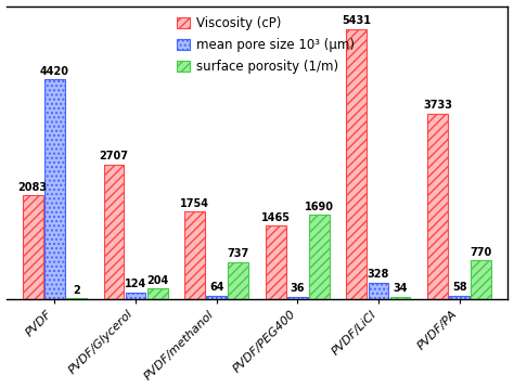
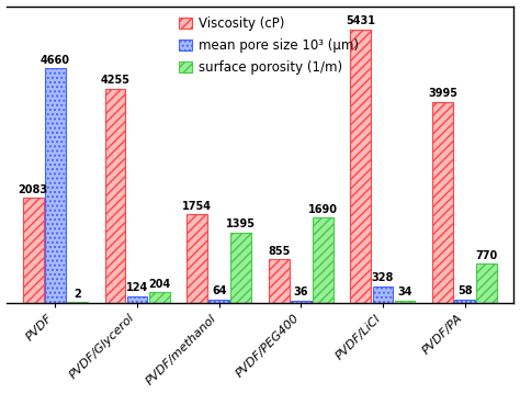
mean pore size 10³ (μm)/PVDF: 4420 -> 4660
Viscosity (cP)/PVDF/Glycerol: 2707 -> 4255
surface porosity (1/m)/PVDF/methanol: 737 -> 1395
Viscosity (cP)/PVDF/PEG400: 1465 -> 855
Viscosity (cP)/PVDF/PA: 3733 -> 3995
